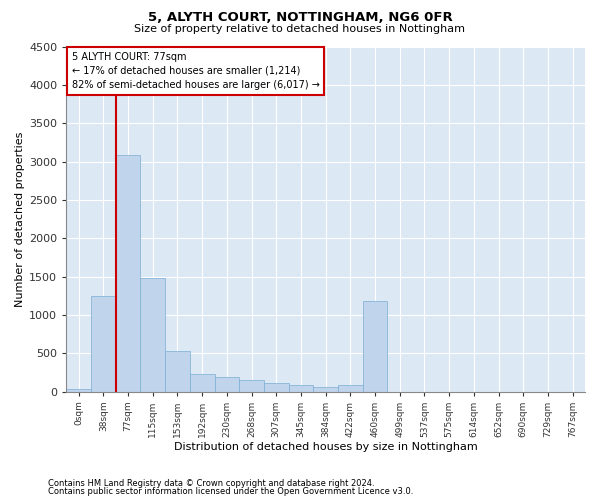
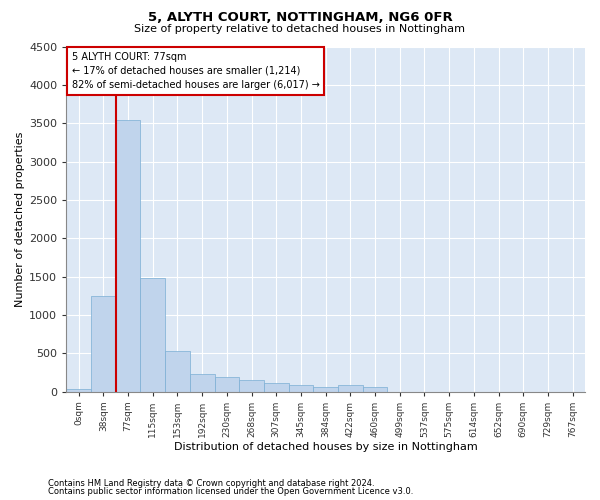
77sqm: 3080 -> 3540
460sqm: 1180 -> 60
